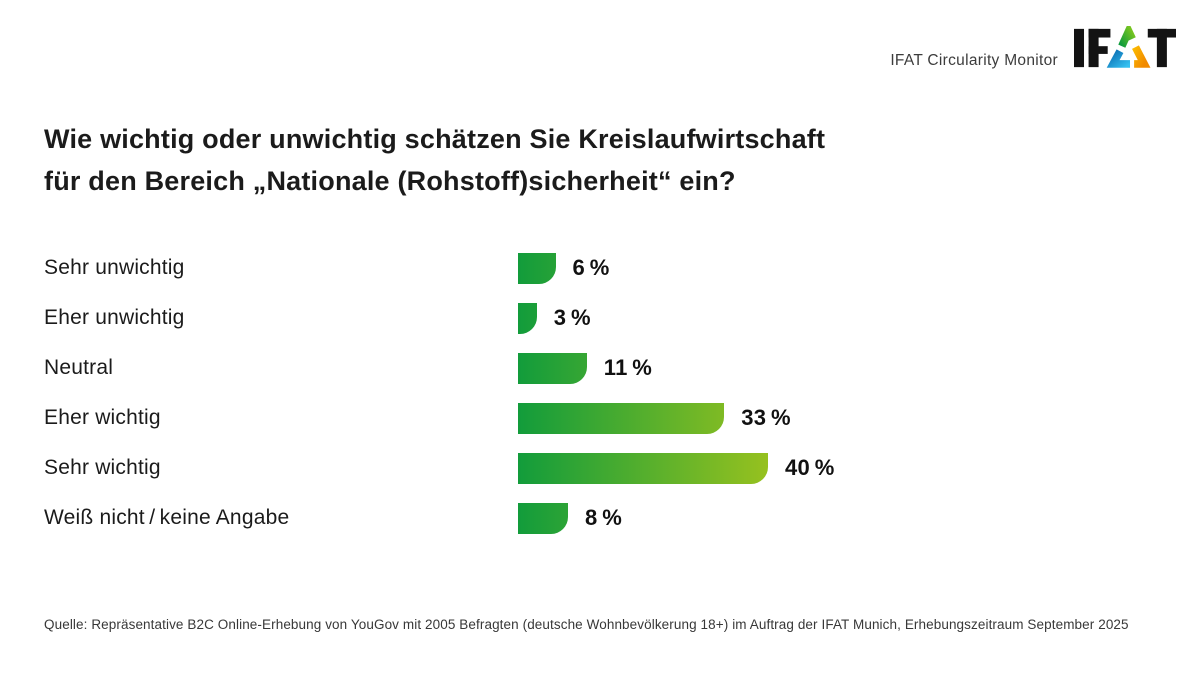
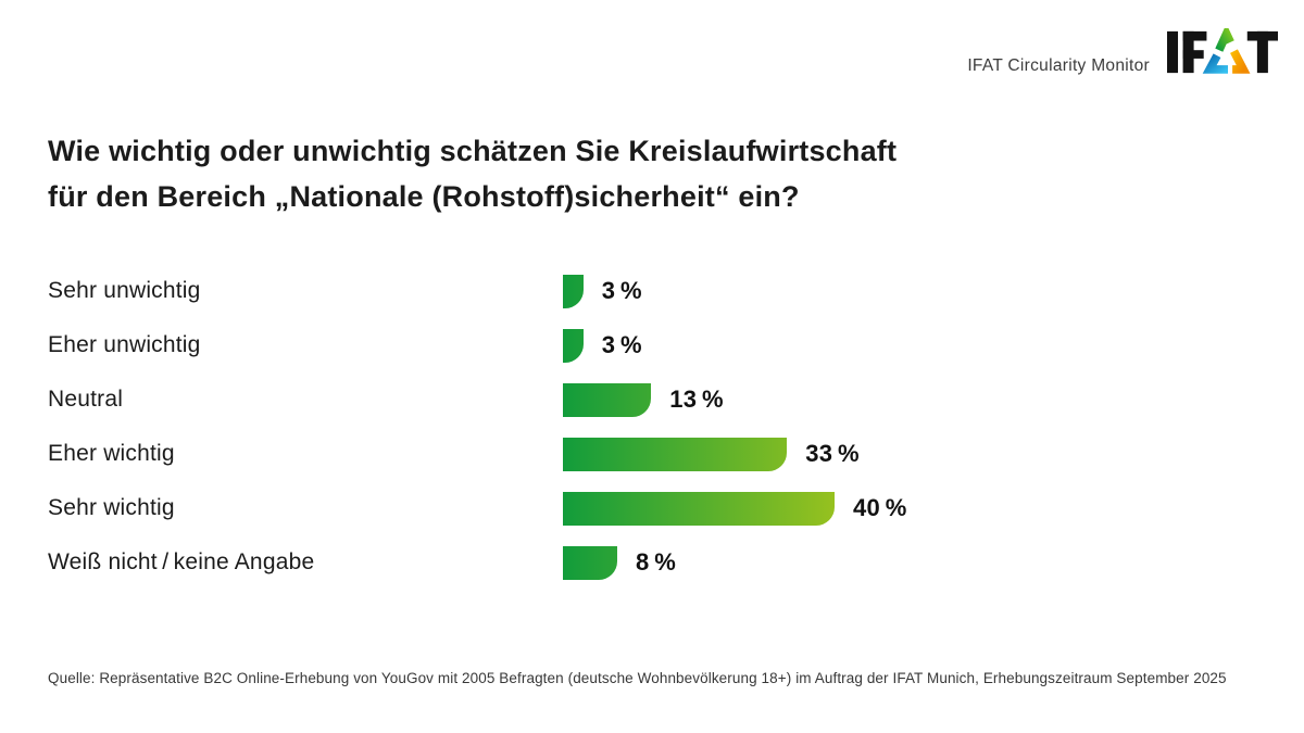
Sehr unwichtig: 6 -> 3
Neutral: 11 -> 13
